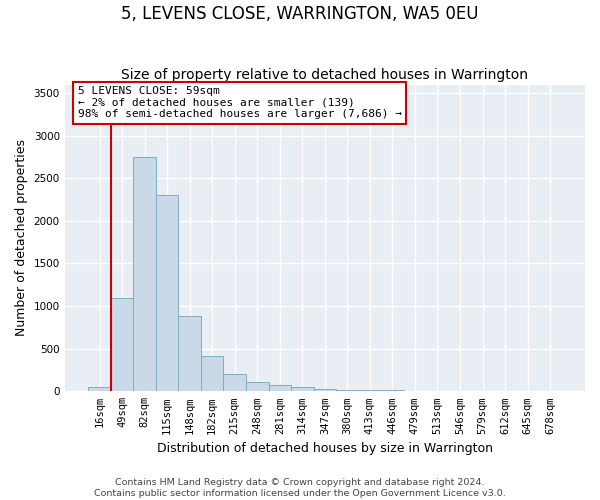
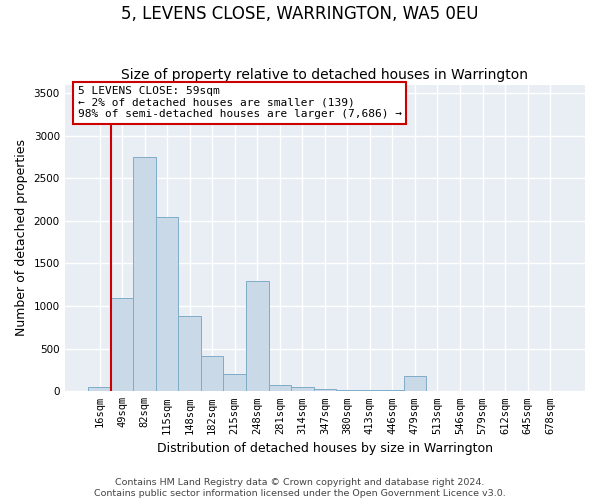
115sqm: 2300 -> 2040
248sqm: 110 -> 1300
479sqm: 10 -> 180
